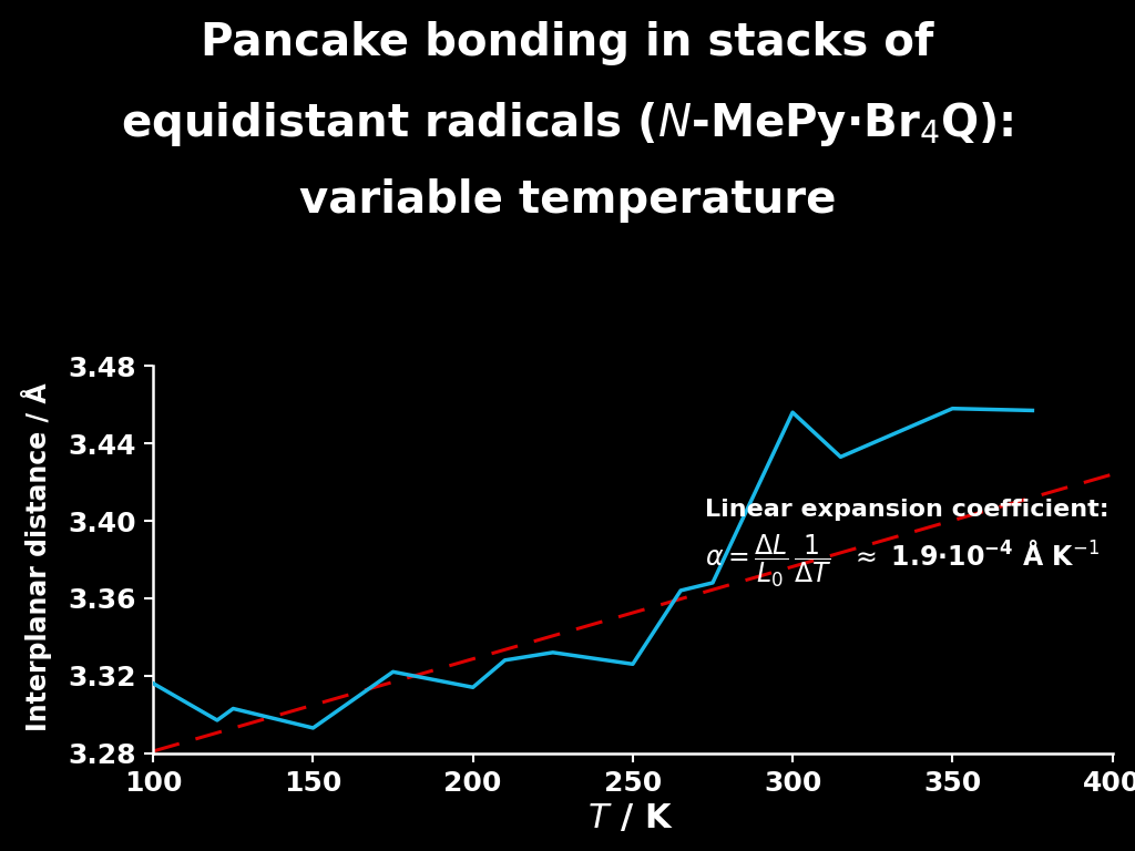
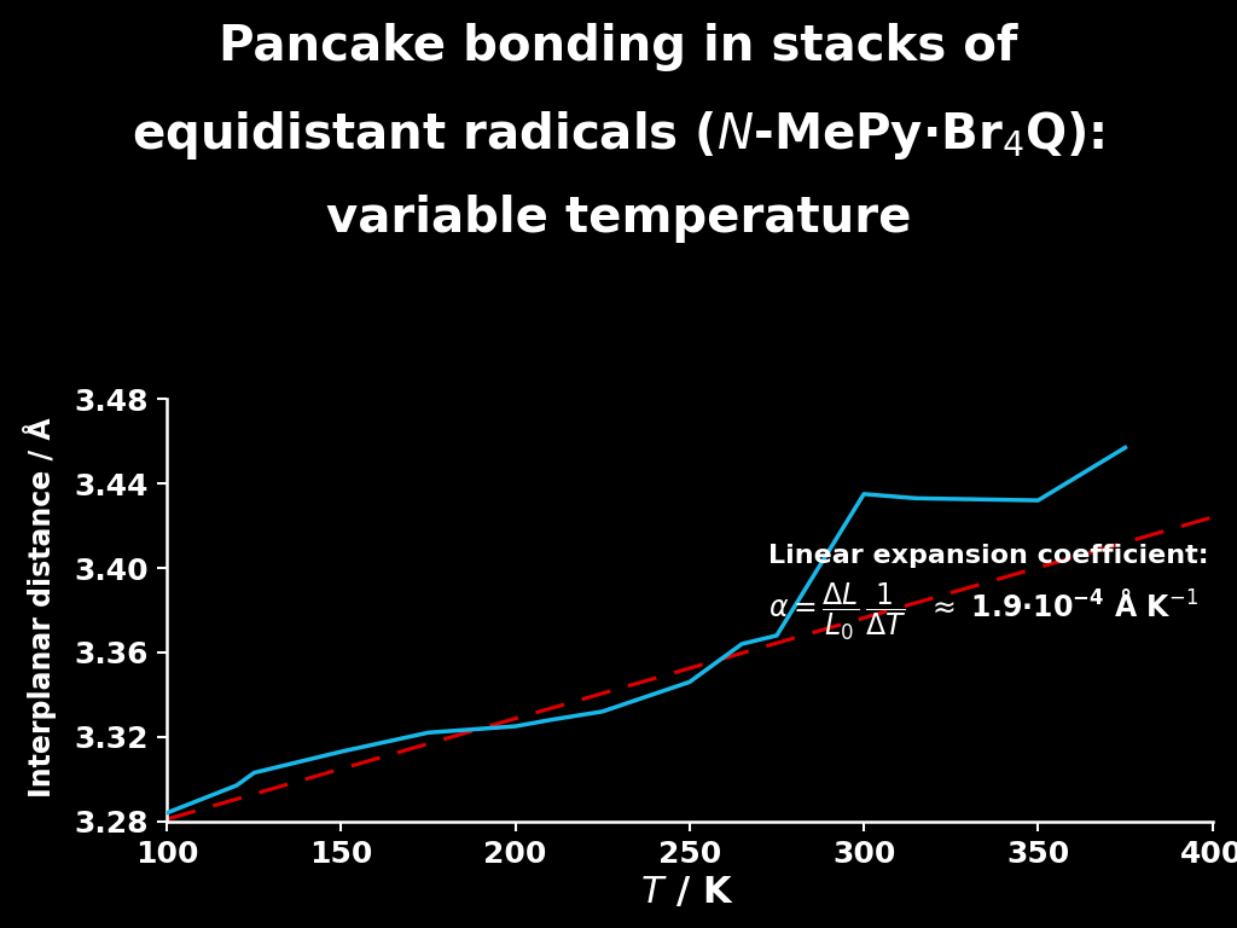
100: 3.316 -> 3.284
150: 3.293 -> 3.313
200: 3.314 -> 3.325
250: 3.326 -> 3.346
300: 3.456 -> 3.435
350: 3.458 -> 3.432
